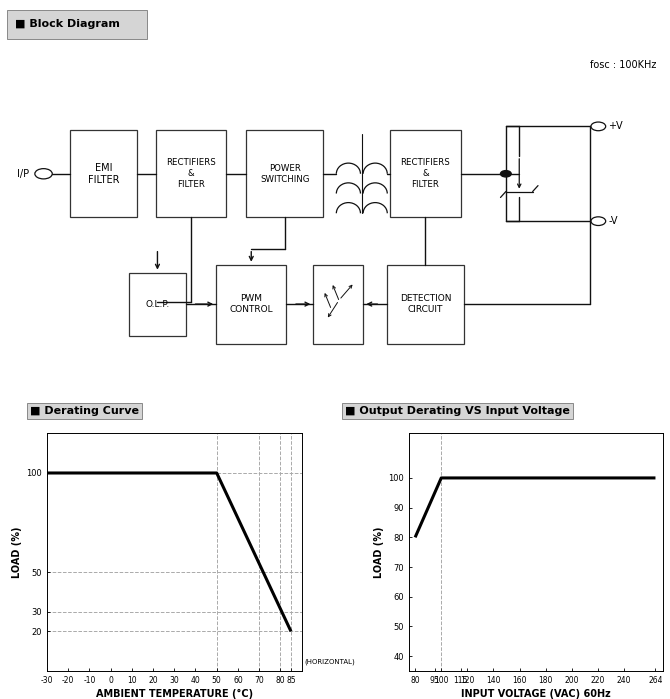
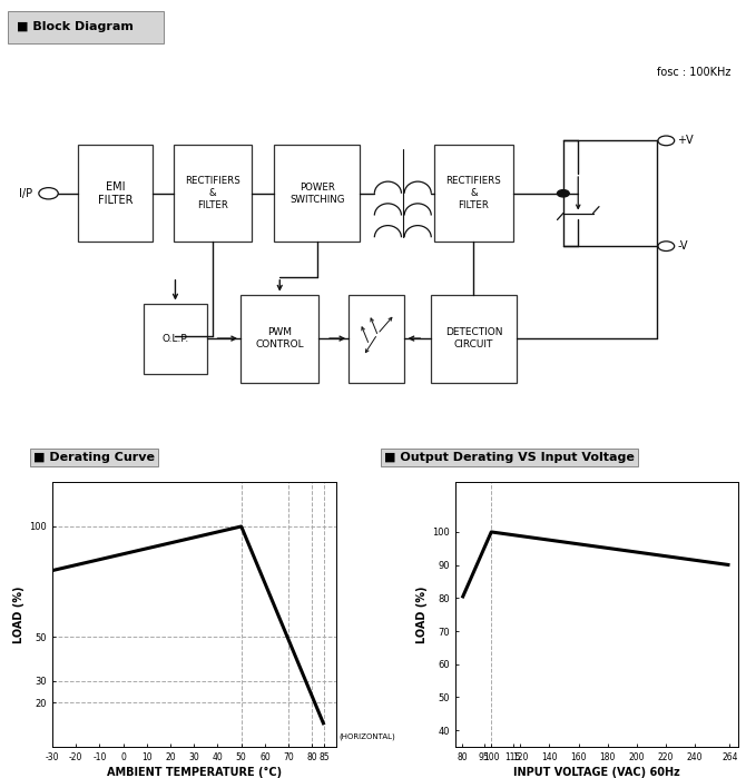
-30: 100 -> 80
85: 20 -> 10
264: 100 -> 90
